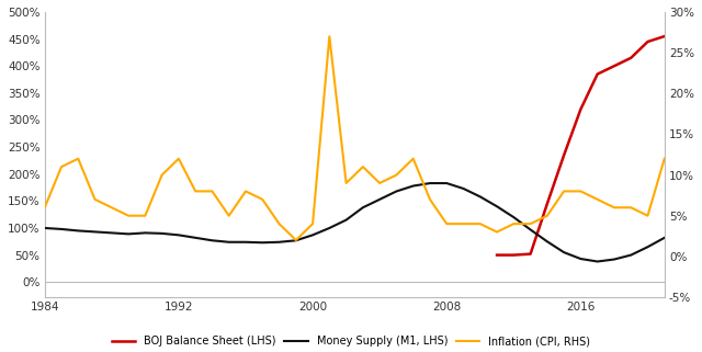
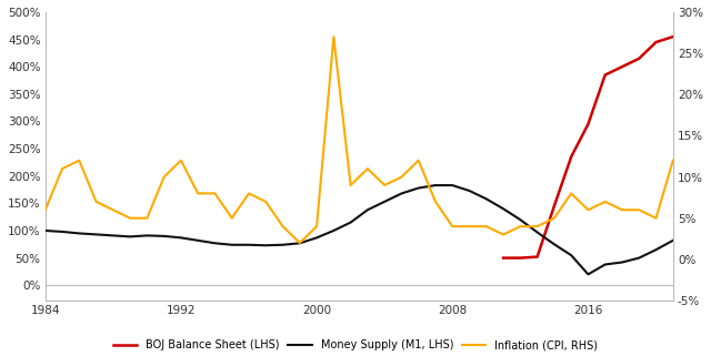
BOJ Balance Sheet (LHS)/2016: 320% -> 295%
Money Supply (M1, LHS)/2016: 43% -> 20%
Inflation (CPI, RHS)/2016: 8% -> 6%
